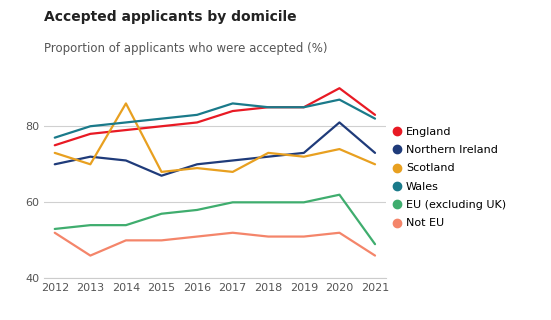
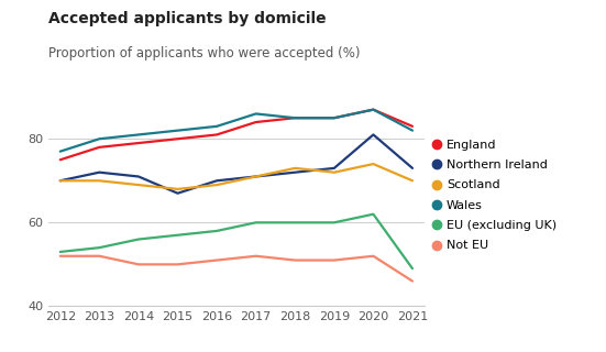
Scotland/2012: 73 -> 70
Not EU/2013: 46 -> 52
Scotland/2014: 86 -> 69
EU (excluding UK)/2014: 54 -> 56
Scotland/2017: 68 -> 71
England/2020: 90 -> 87
